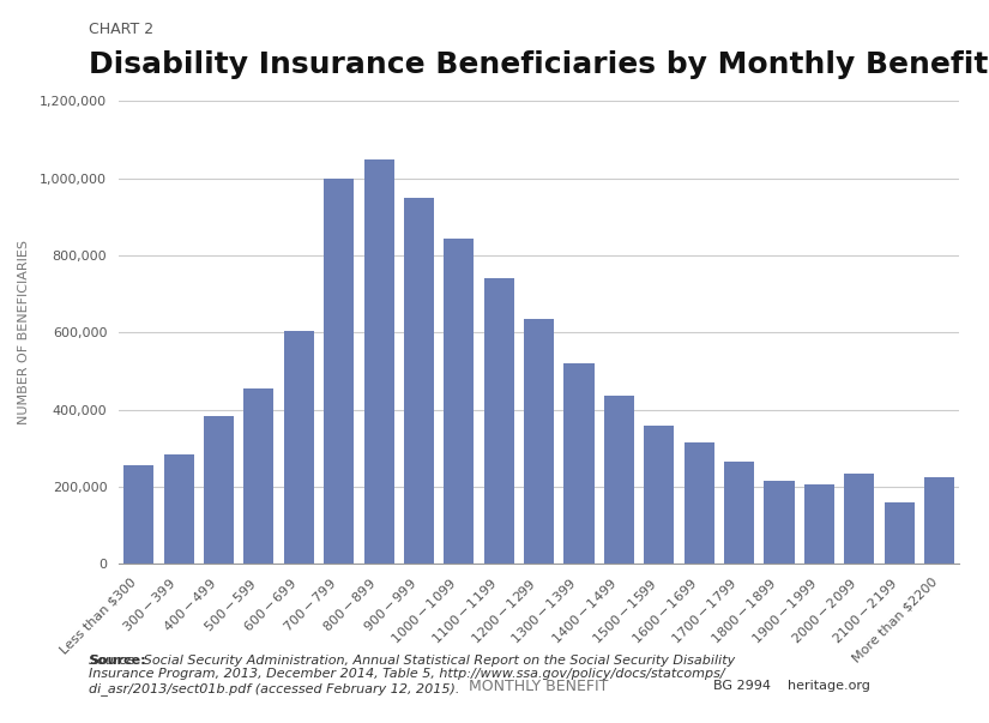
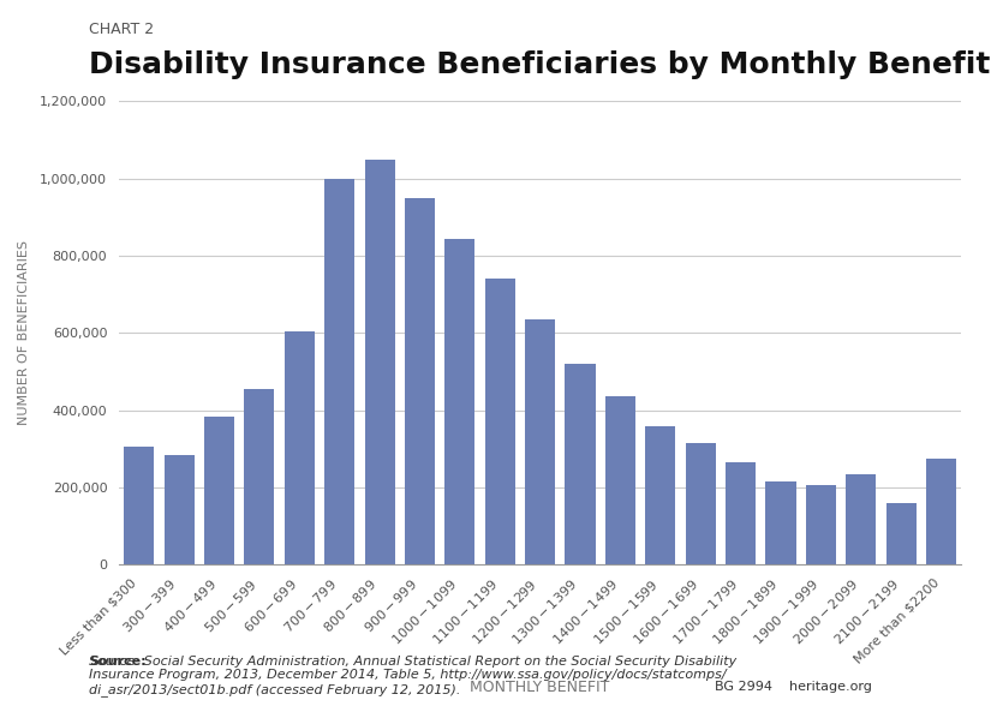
Less than $300: 255,000 -> 305,000
More than $2200: 225,000 -> 275,000
